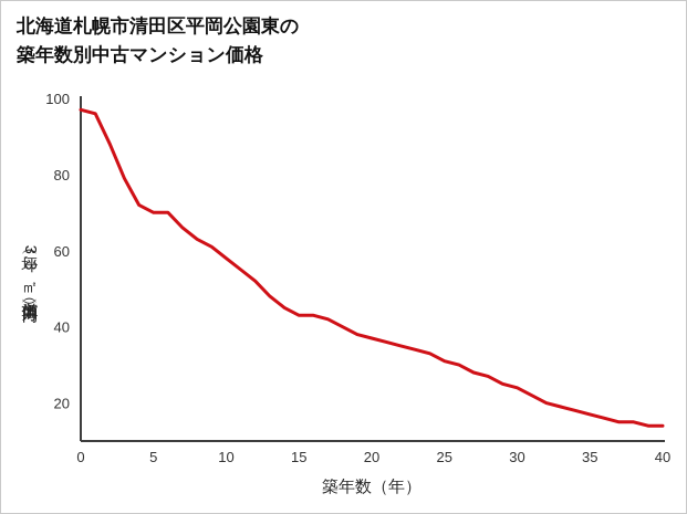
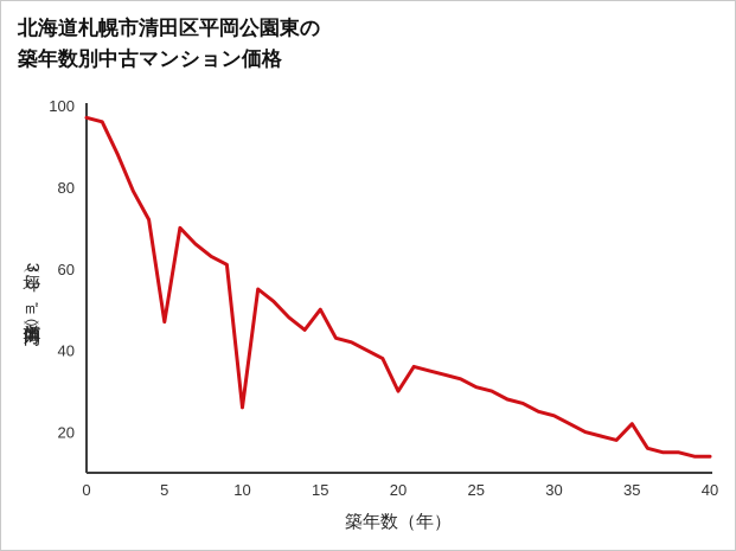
5: 70 -> 47
10: 58 -> 26
15: 43 -> 50
20: 37 -> 30
35: 17 -> 22
